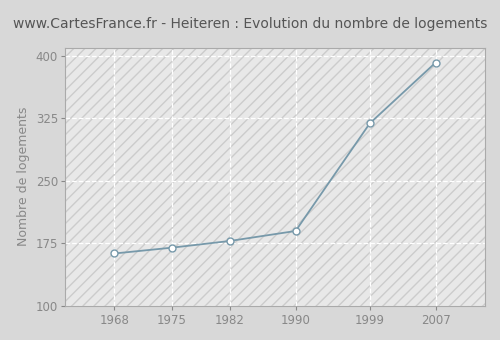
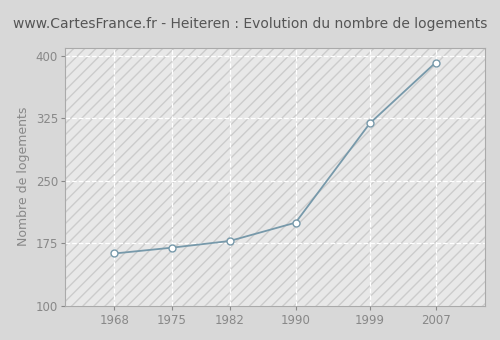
1990: 190 -> 200
